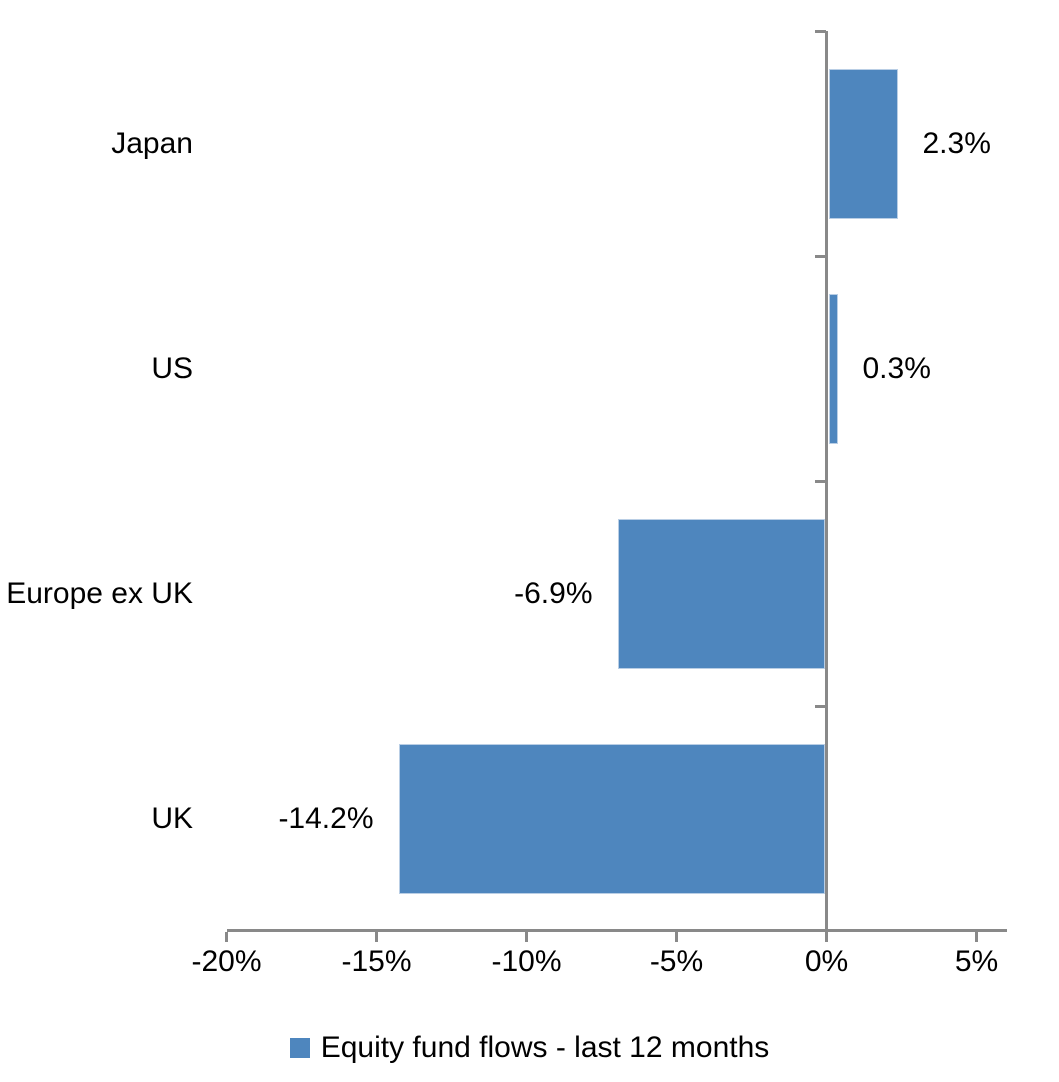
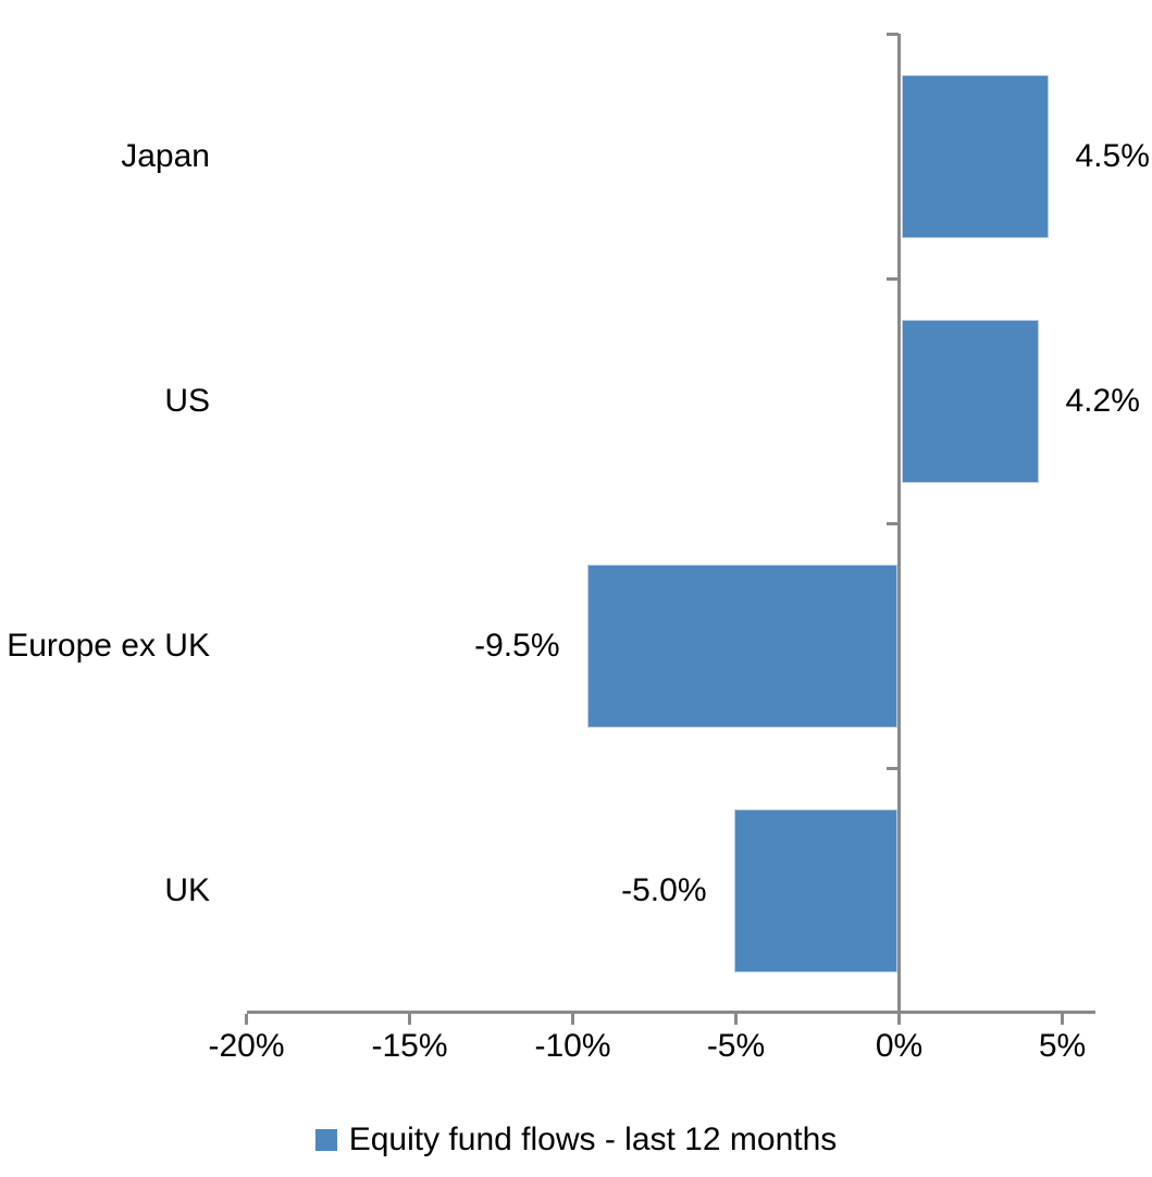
Japan: 2.3% -> 4.5%
US: 0.3% -> 4.2%
Europe ex UK: -6.9% -> -9.5%
UK: -14.2% -> -5.0%
